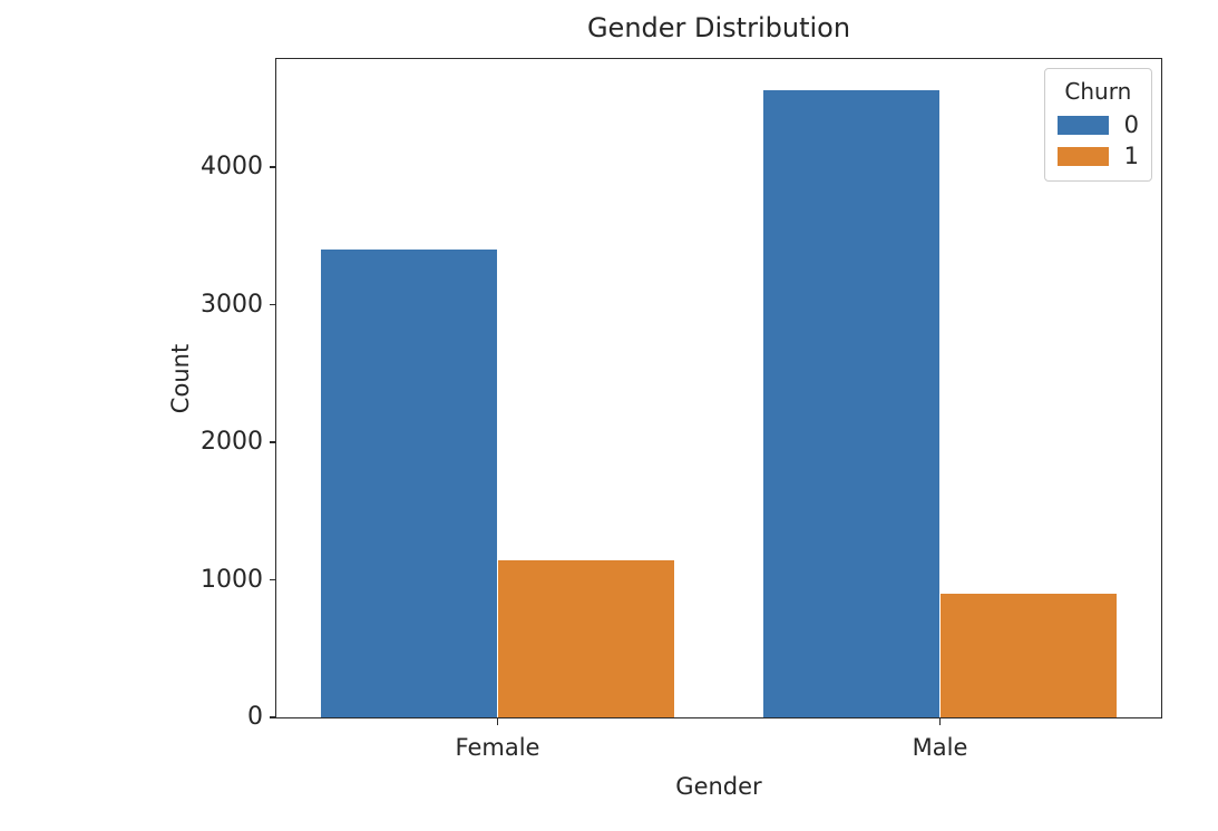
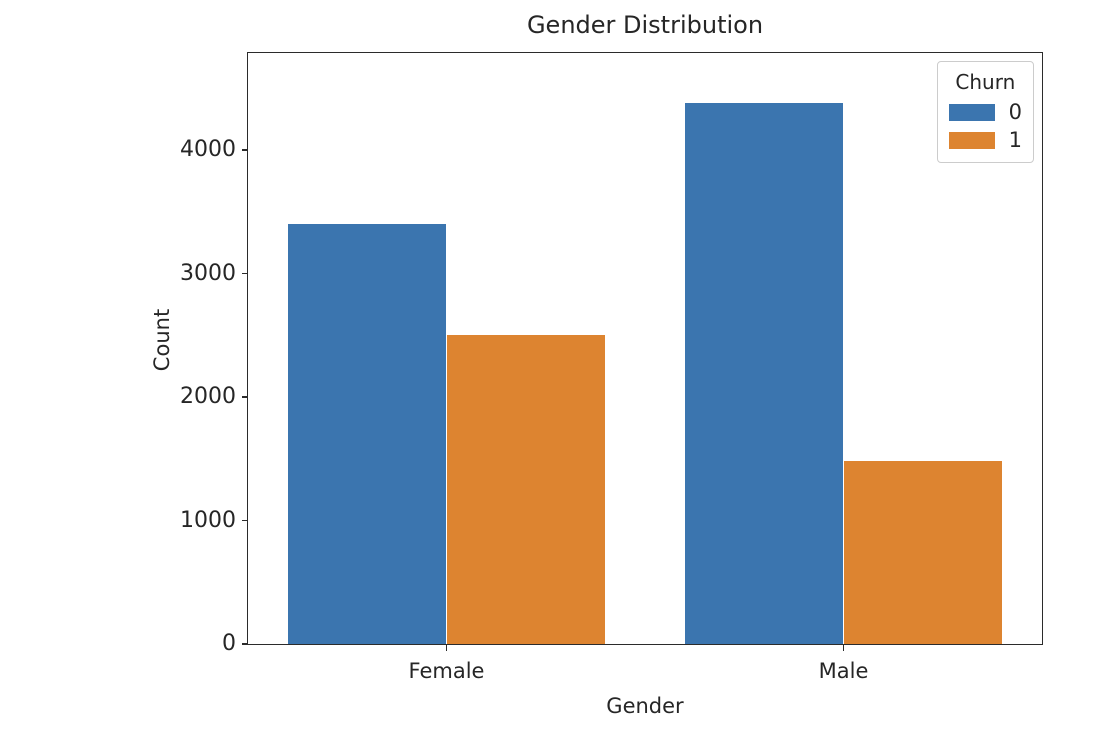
1/Female: 1140 -> 2500
0/Male: 4560 -> 4380
1/Male: 900 -> 1480
